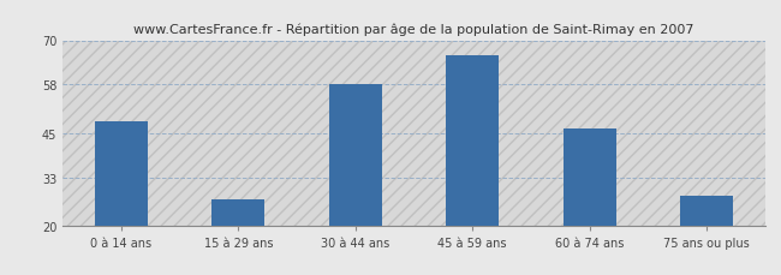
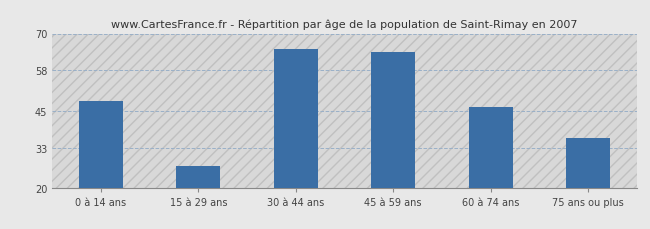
30 à 44 ans: 58 -> 65
45 à 59 ans: 66 -> 64
75 ans ou plus: 28 -> 36
